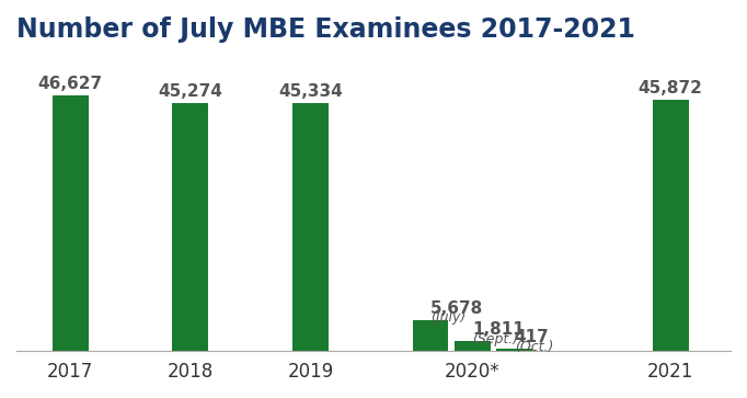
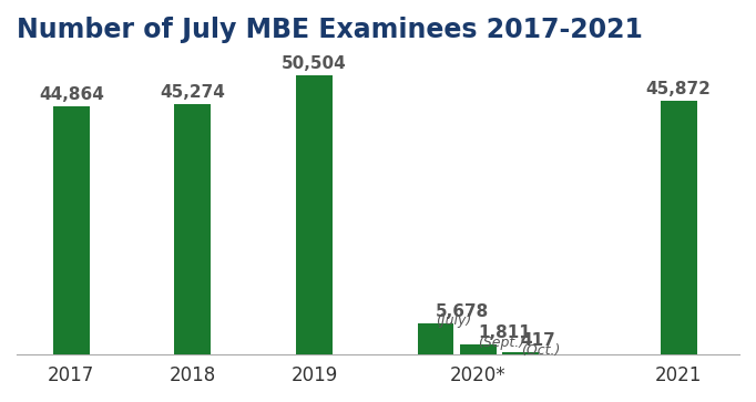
2017: 46,627 -> 44,864
2019: 45,334 -> 50,504
